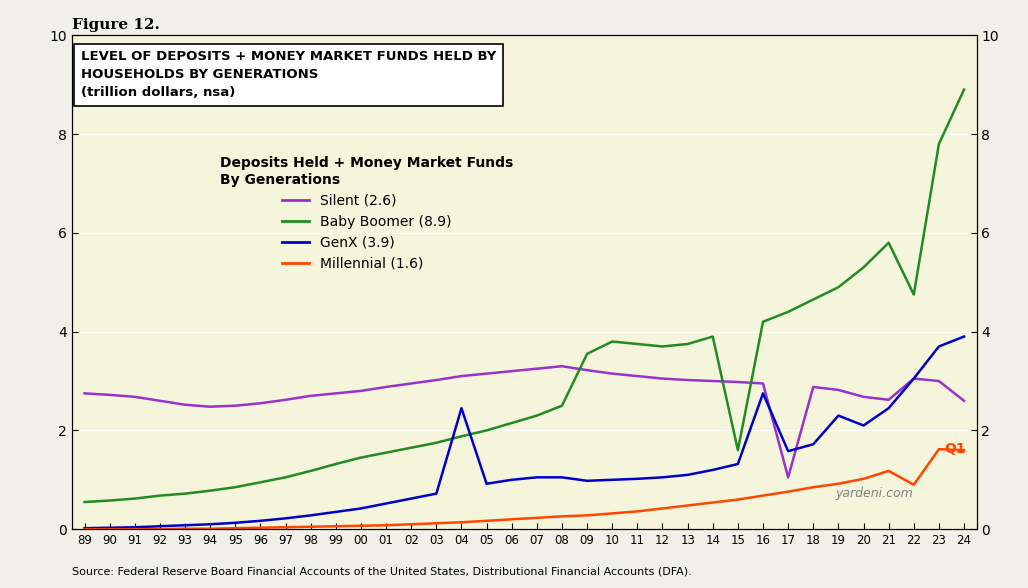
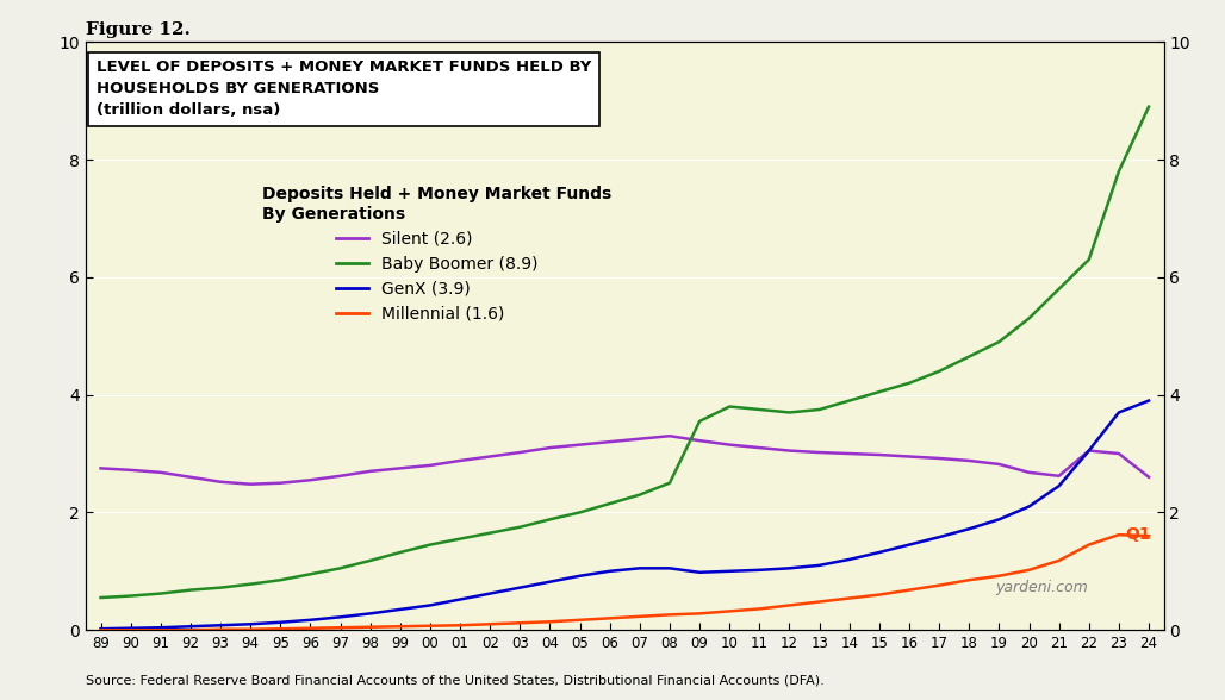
GenX (3.9)/04: 2.45 -> 0.82
Baby Boomer (8.9)/15: 1.60 -> 4.05
GenX (3.9)/16: 2.75 -> 1.45
Silent (2.6)/17: 1.05 -> 2.92
GenX (3.9)/19: 2.30 -> 1.88
Baby Boomer (8.9)/22: 4.75 -> 6.30
Millennial (1.6)/22: 0.90 -> 1.45
